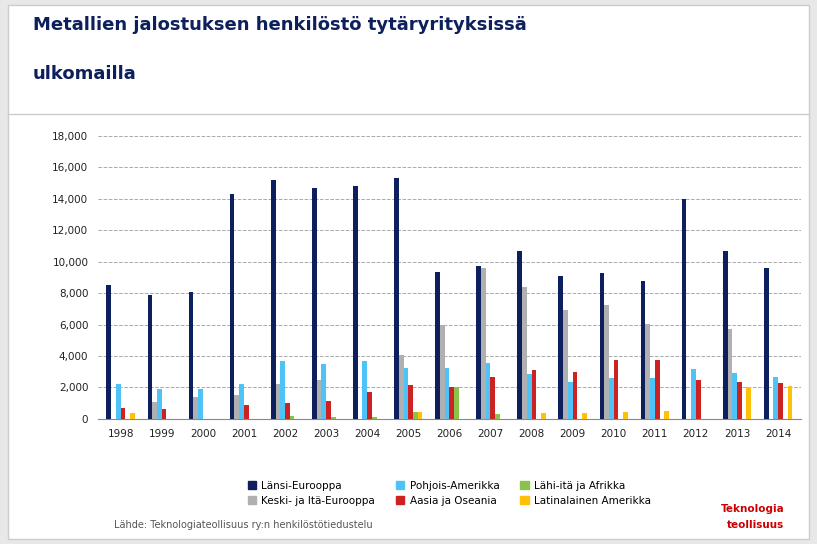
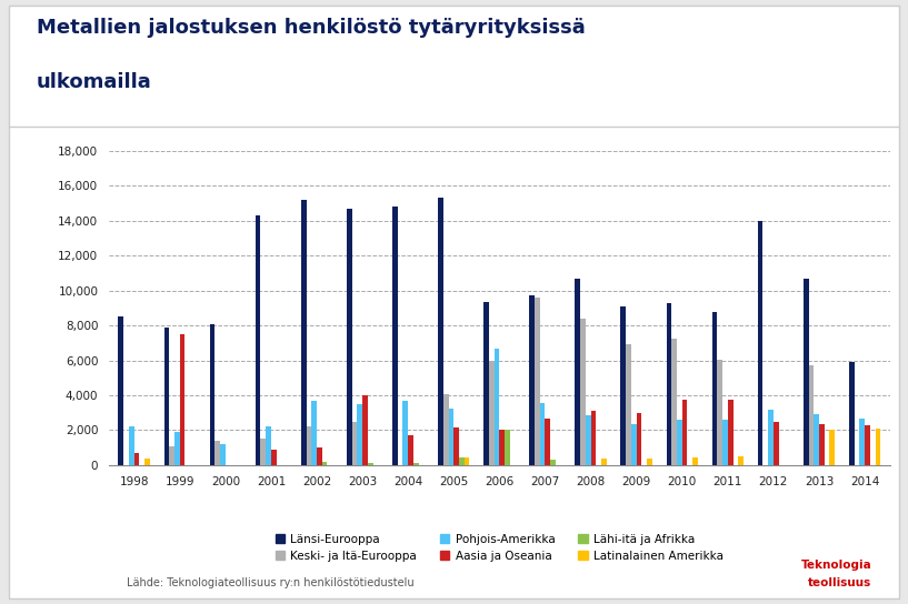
Aasia ja Oseania/1999: 600 -> 7,500
Pohjois-Amerikka/2000: 1,900 -> 1,200
Aasia ja Oseania/2003: 1,200 -> 4,000
Pohjois-Amerikka/2006: 3,200 -> 6,700
Länsi-Eurooppa/2014: 9,600 -> 5,900
